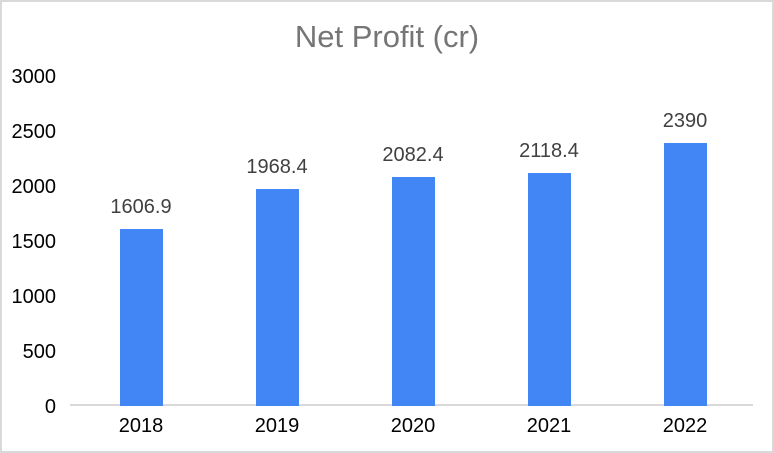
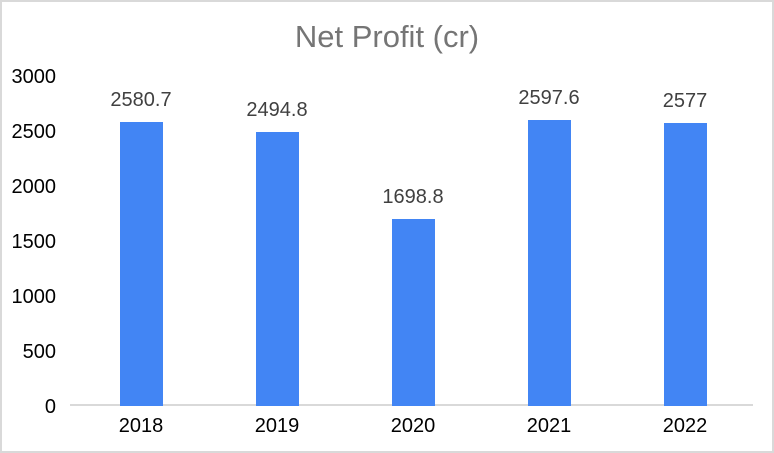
2018: 1606.9 -> 2580.7
2019: 1968.4 -> 2494.8
2020: 2082.4 -> 1698.8
2021: 2118.4 -> 2597.6
2022: 2390 -> 2577
